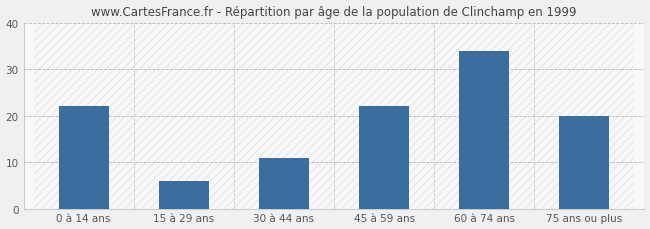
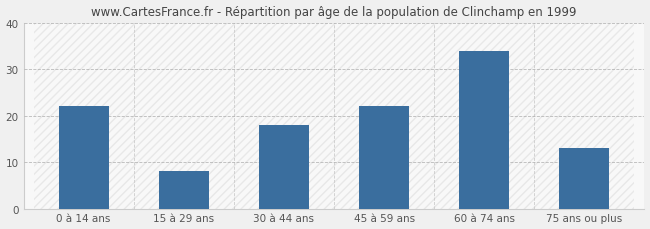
15 à 29 ans: 6 -> 8
30 à 44 ans: 11 -> 18
75 ans ou plus: 20 -> 13
